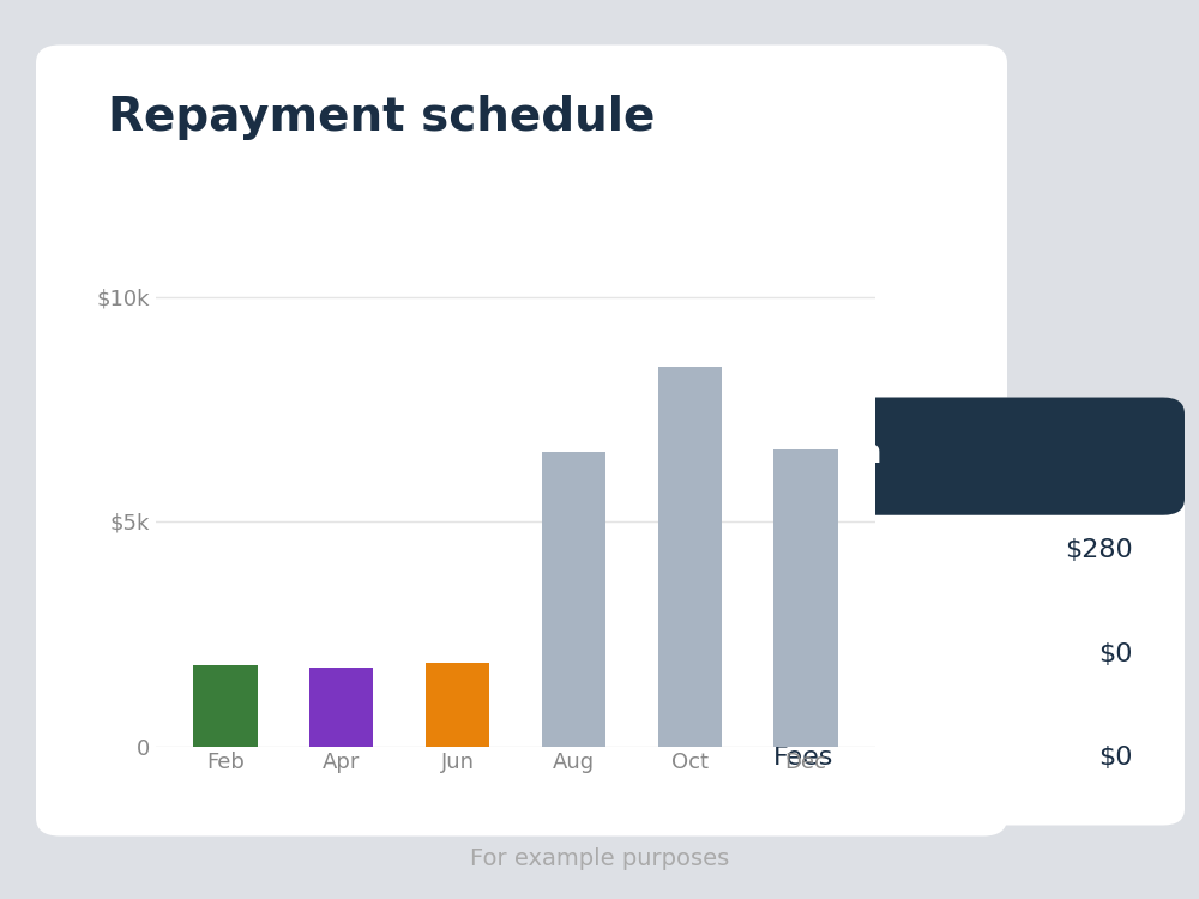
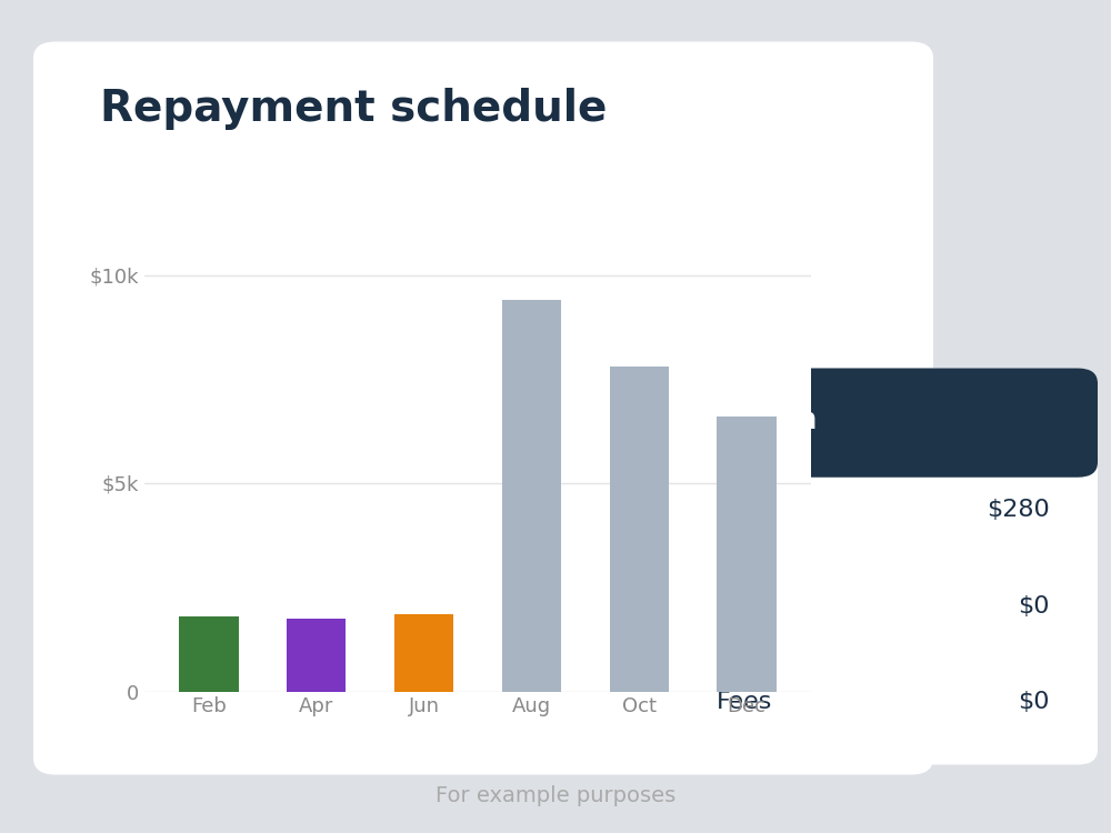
Aug: $6.55k -> $9.40k
Oct: $8.45k -> $7.80k
